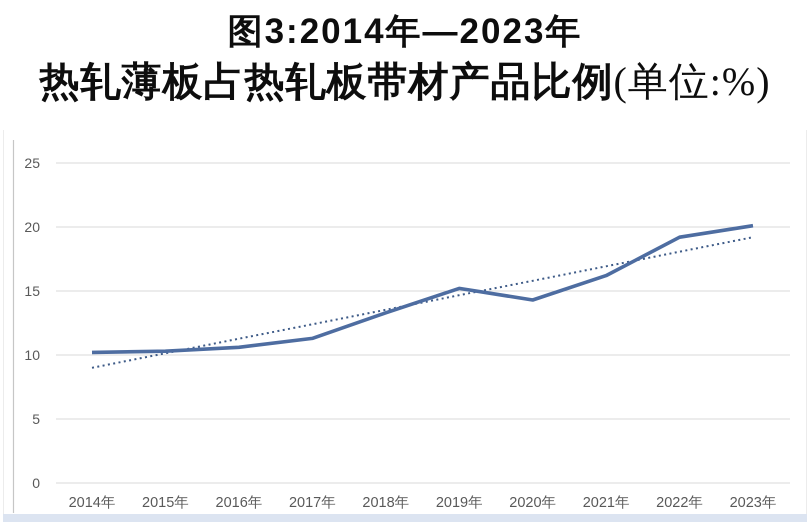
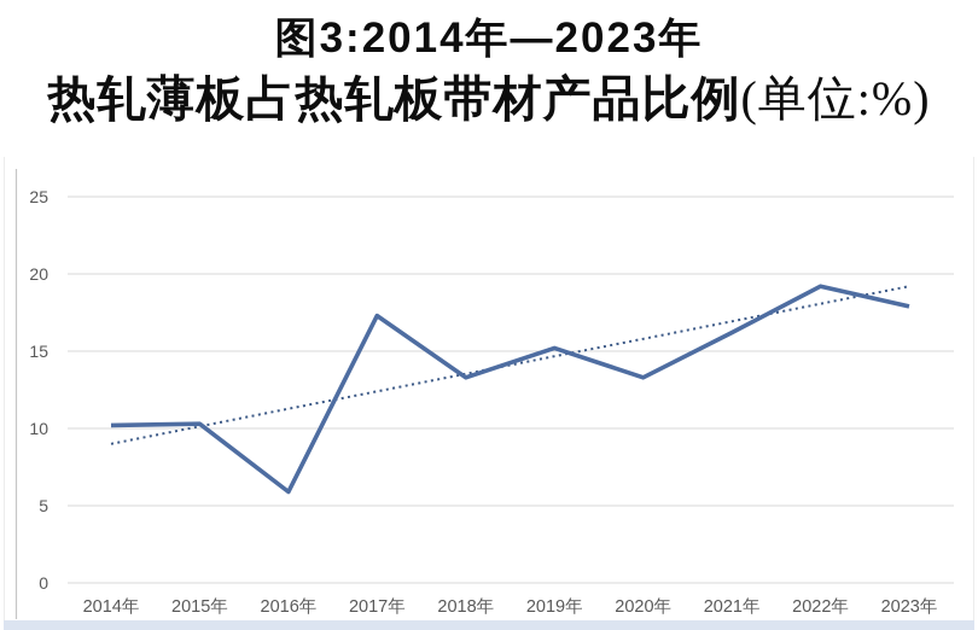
热轧薄板占热轧板带材产品比例/2016年: 10.6 -> 5.9
热轧薄板占热轧板带材产品比例/2017年: 11.3 -> 17.3
热轧薄板占热轧板带材产品比例/2020年: 14.3 -> 13.3
热轧薄板占热轧板带材产品比例/2023年: 20.1 -> 17.9
